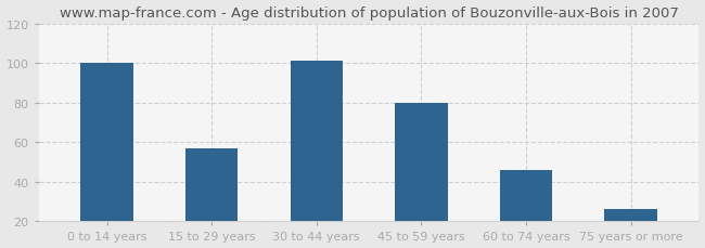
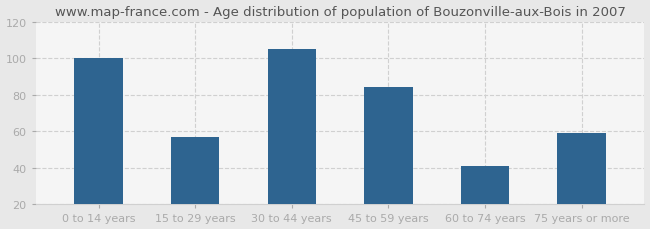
30 to 44 years: 101 -> 105
45 to 59 years: 80 -> 84
60 to 74 years: 46 -> 41
75 years or more: 26 -> 59
